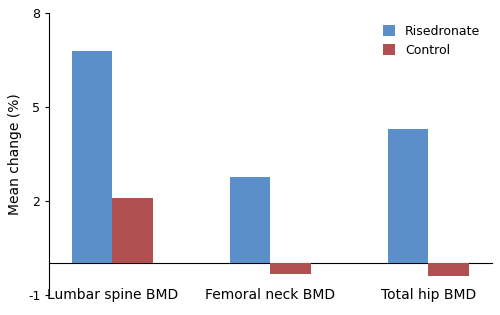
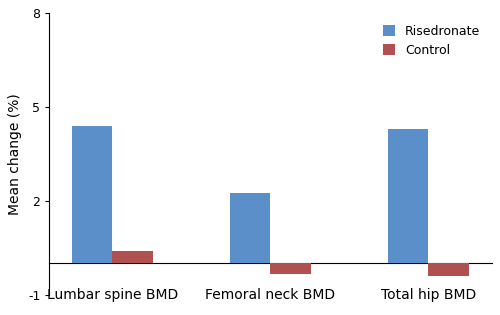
Risedronate/Lumbar spine BMD: 6.80 -> 4.40
Control/Lumbar spine BMD: 2.10 -> 0.40
Risedronate/Femoral neck BMD: 2.75 -> 2.25
